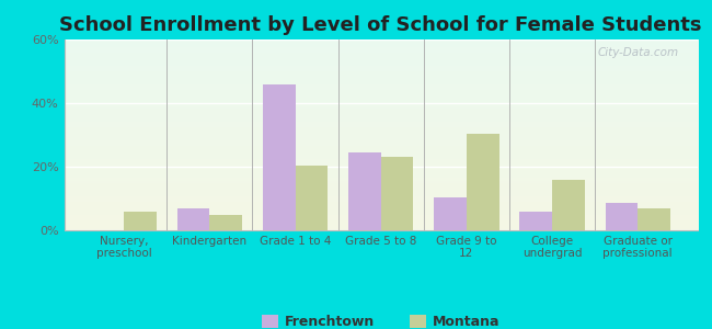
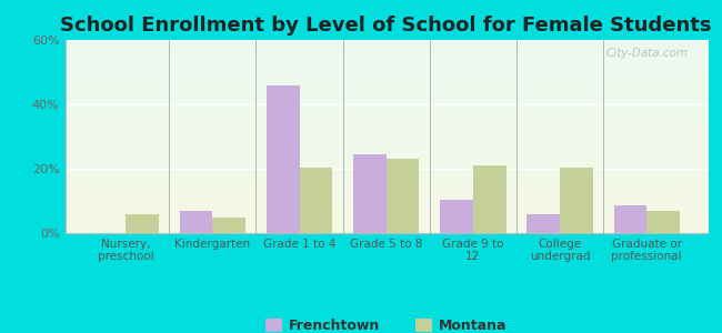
Montana/Grade 9 to 12: 30.5% -> 21.0%
Montana/College undergrad: 16.0% -> 20.5%
